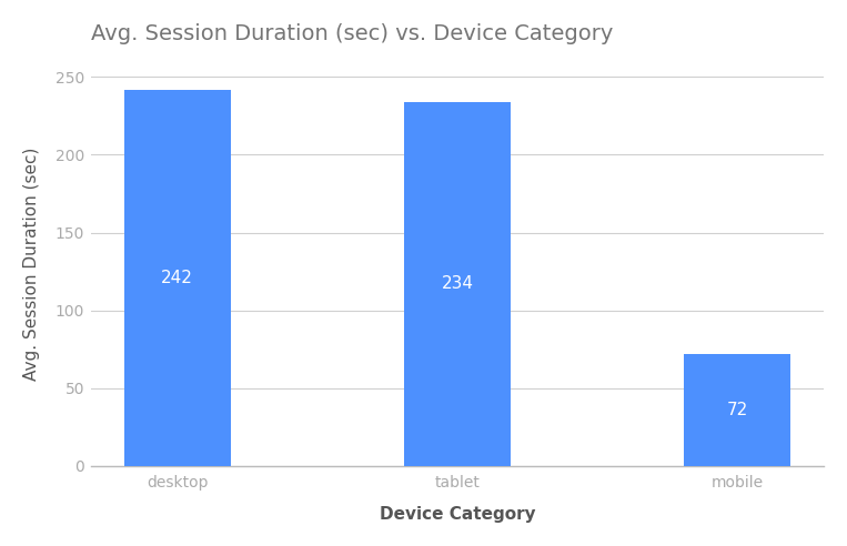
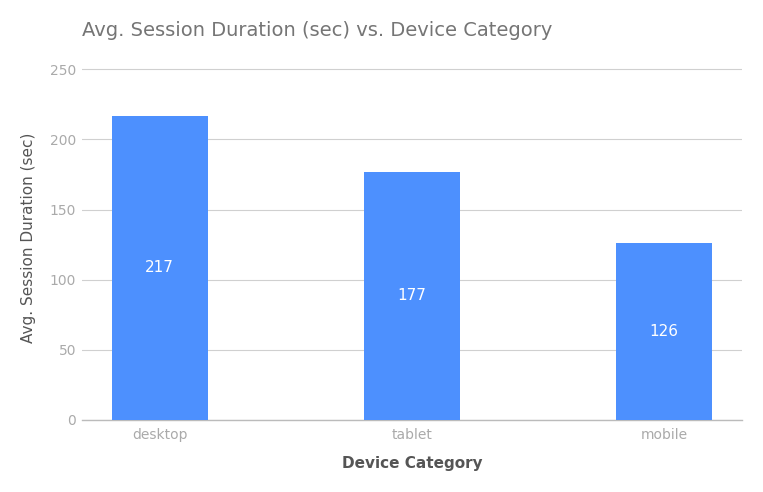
desktop: 242 -> 217
tablet: 234 -> 177
mobile: 72 -> 126
